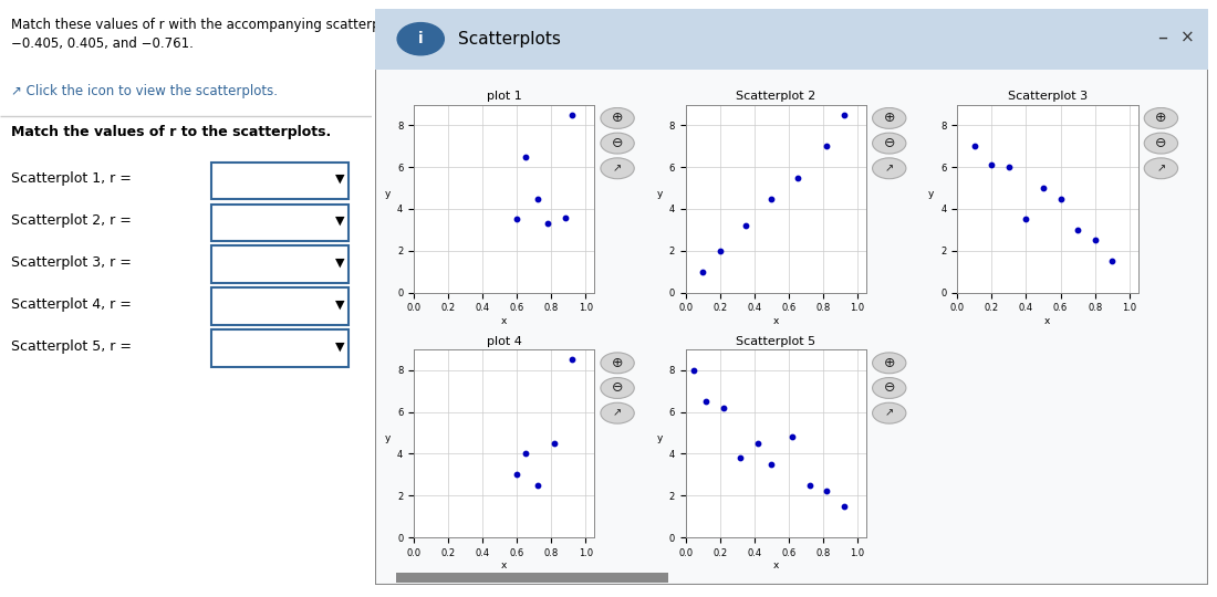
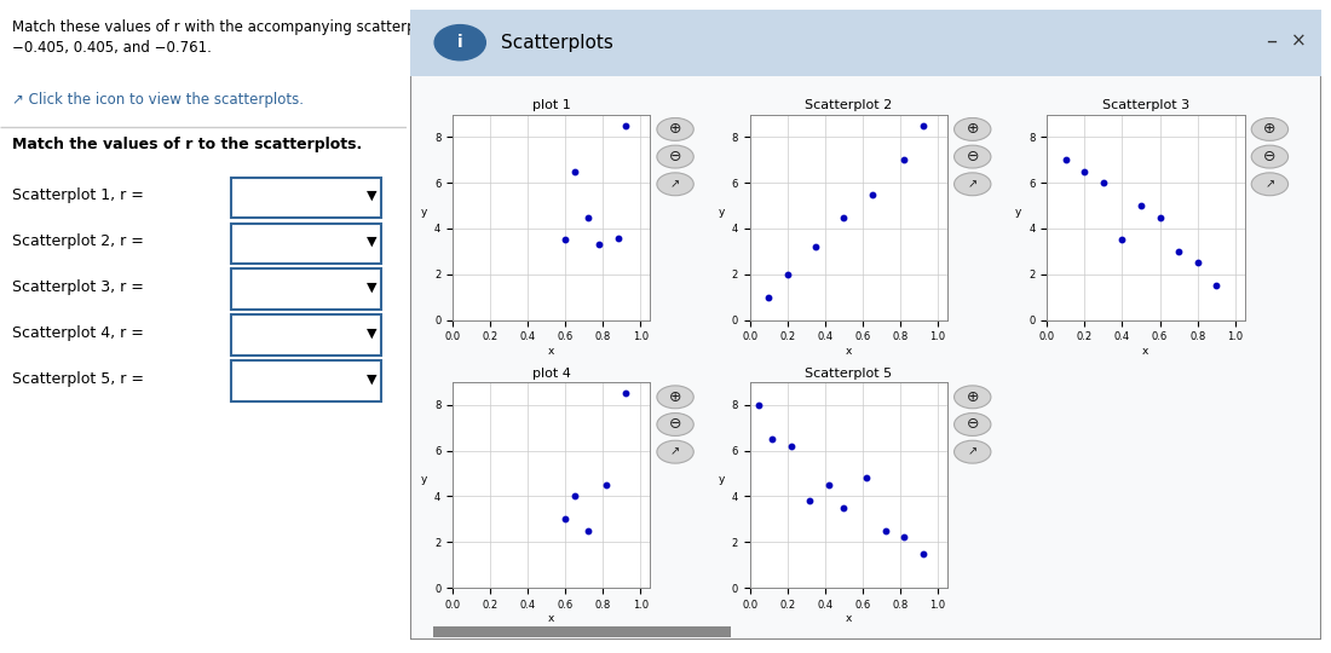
Scatterplot 3/0.2: 6.1 -> 6.5
